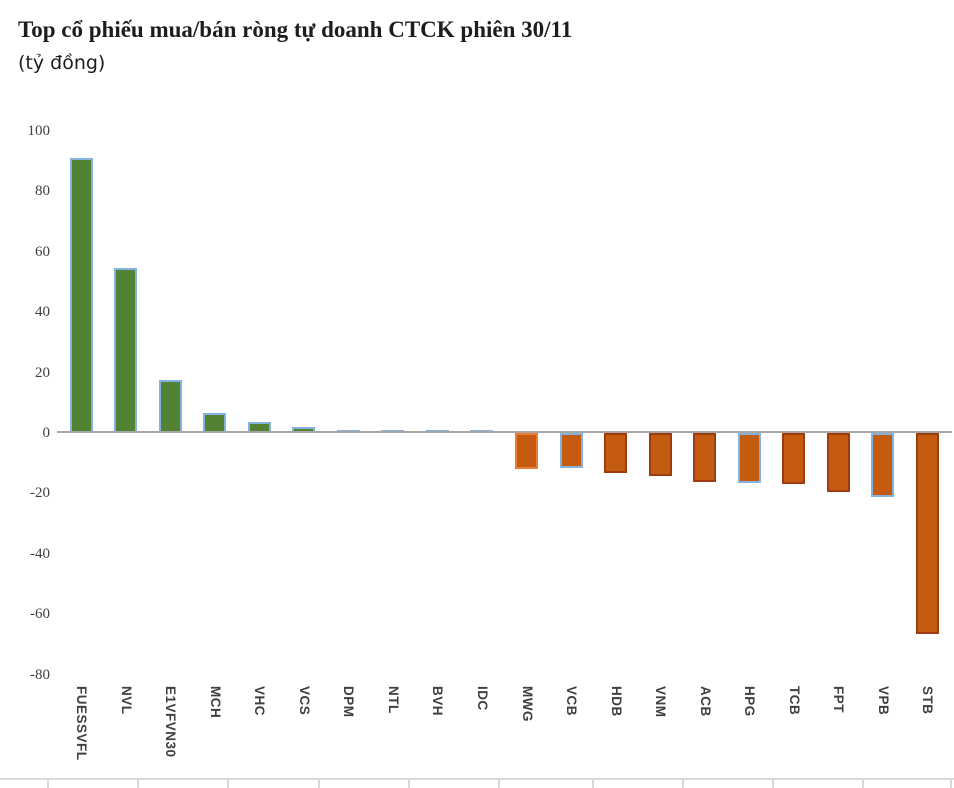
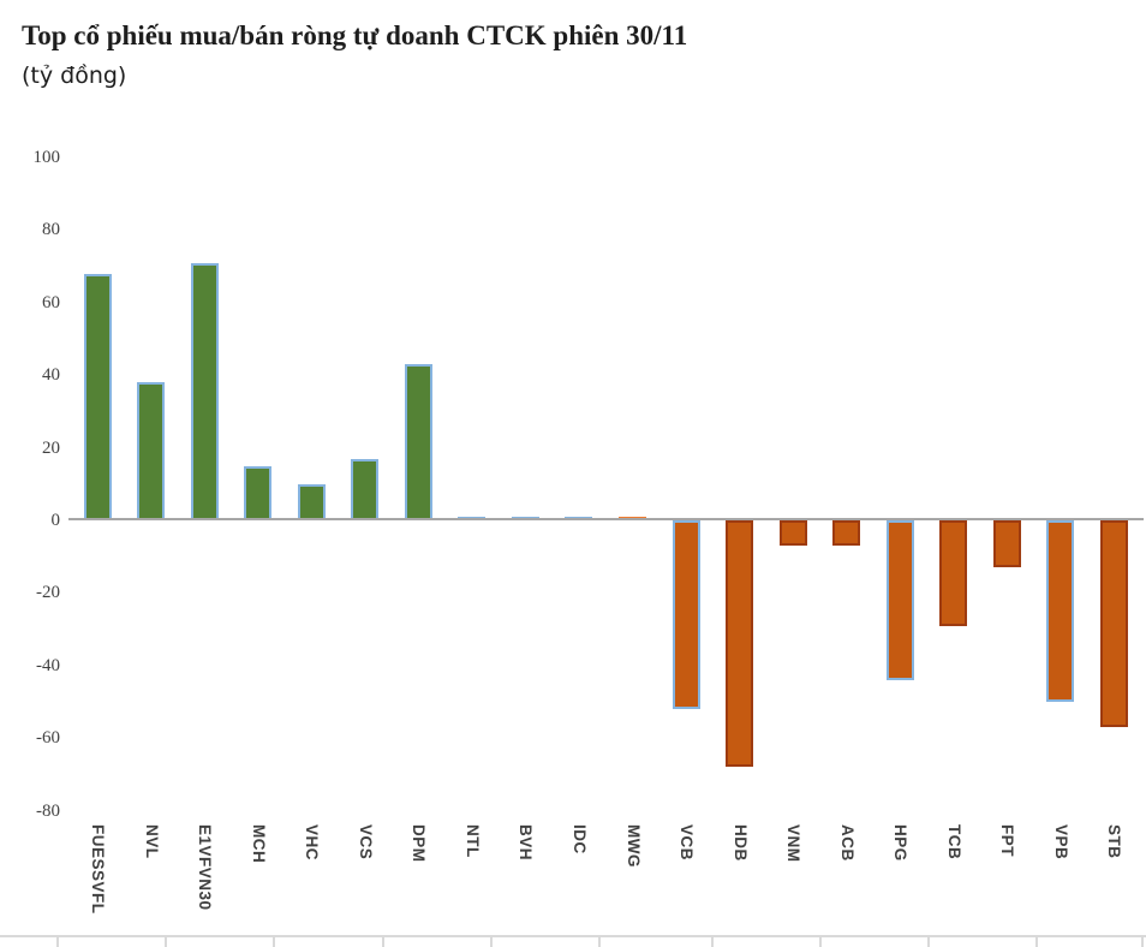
FUESSVFL: 91 -> 68
NVL: 54 -> 38
E1VFVN30: 18 -> 71
MCH: 6 -> 15
VHC: 4 -> 10
VCS: 2 -> 17
DPM: 1 -> 43
MWG: -12 -> -1
VCB: -12 -> -52
HDB: -13 -> -68
VNM: -14 -> -7
ACB: -16 -> -7
HPG: -17 -> -44
TCB: -17 -> -29
FPT: -20 -> -13
VPB: -21 -> -50
STB: -66 -> -57
